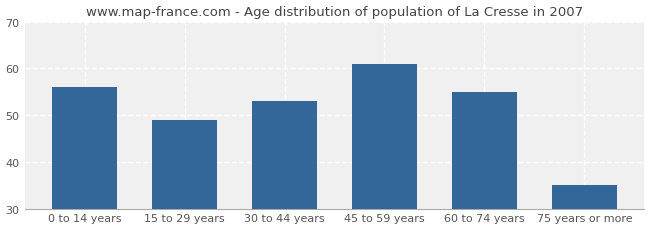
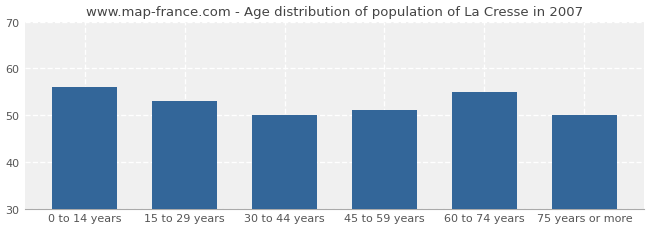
15 to 29 years: 49 -> 53
30 to 44 years: 53 -> 50
45 to 59 years: 61 -> 51
75 years or more: 35 -> 50
